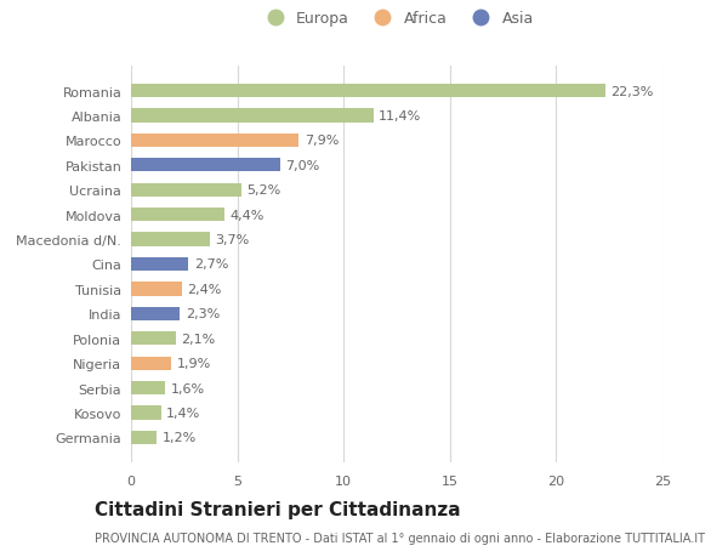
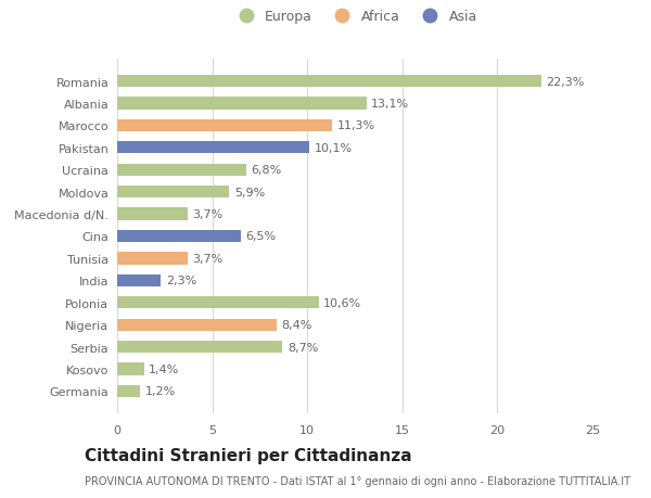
Albania: 11,4% -> 13,1%
Marocco: 7,9% -> 11,3%
Pakistan: 7,0% -> 10,1%
Ucraina: 5,2% -> 6,8%
Moldova: 4,4% -> 5,9%
Cina: 2,7% -> 6,5%
Tunisia: 2,4% -> 3,7%
Polonia: 2,1% -> 10,6%
Nigeria: 1,9% -> 8,4%
Serbia: 1,6% -> 8,7%
